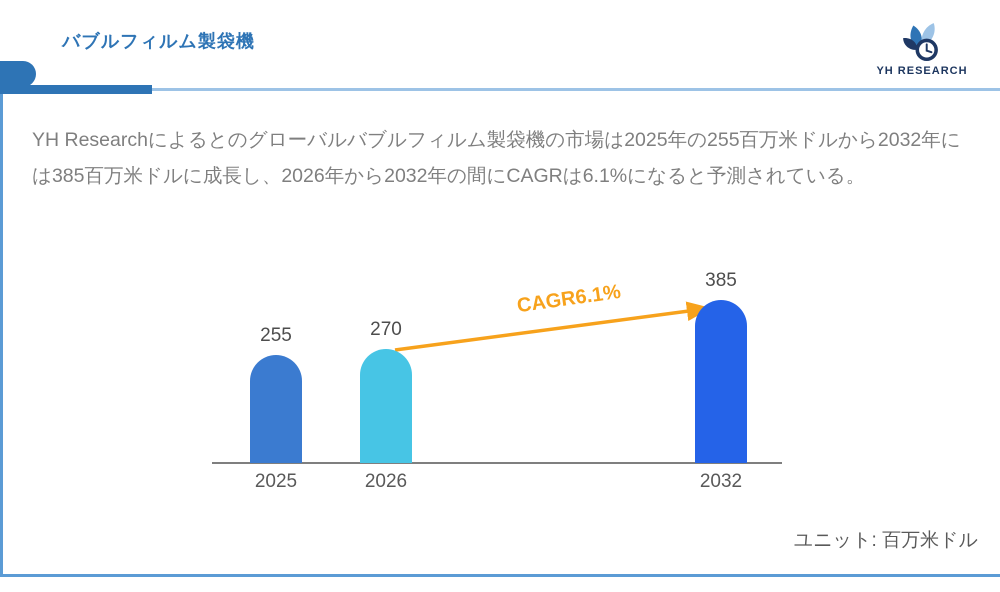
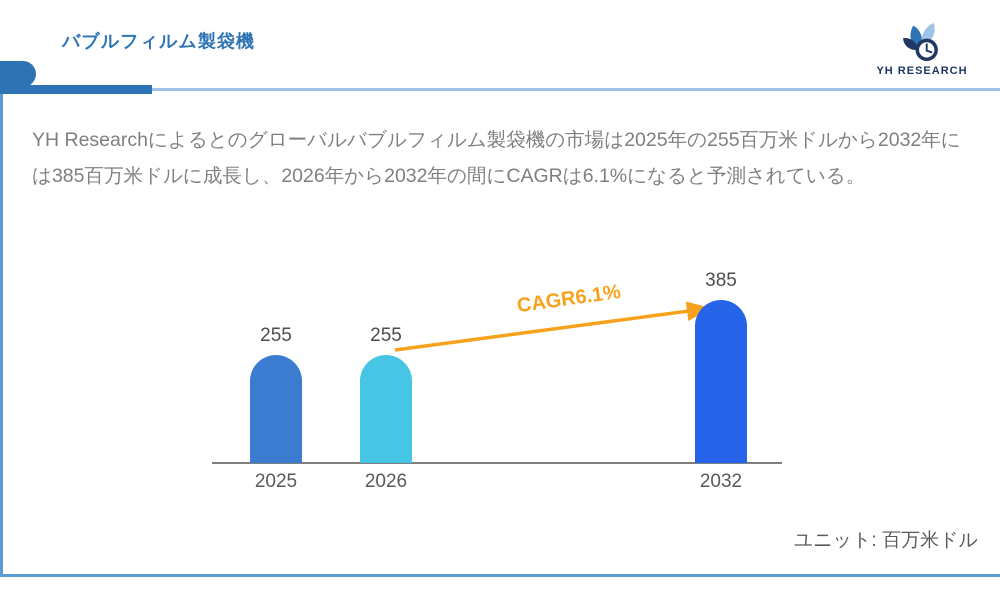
2026: 270 -> 255
